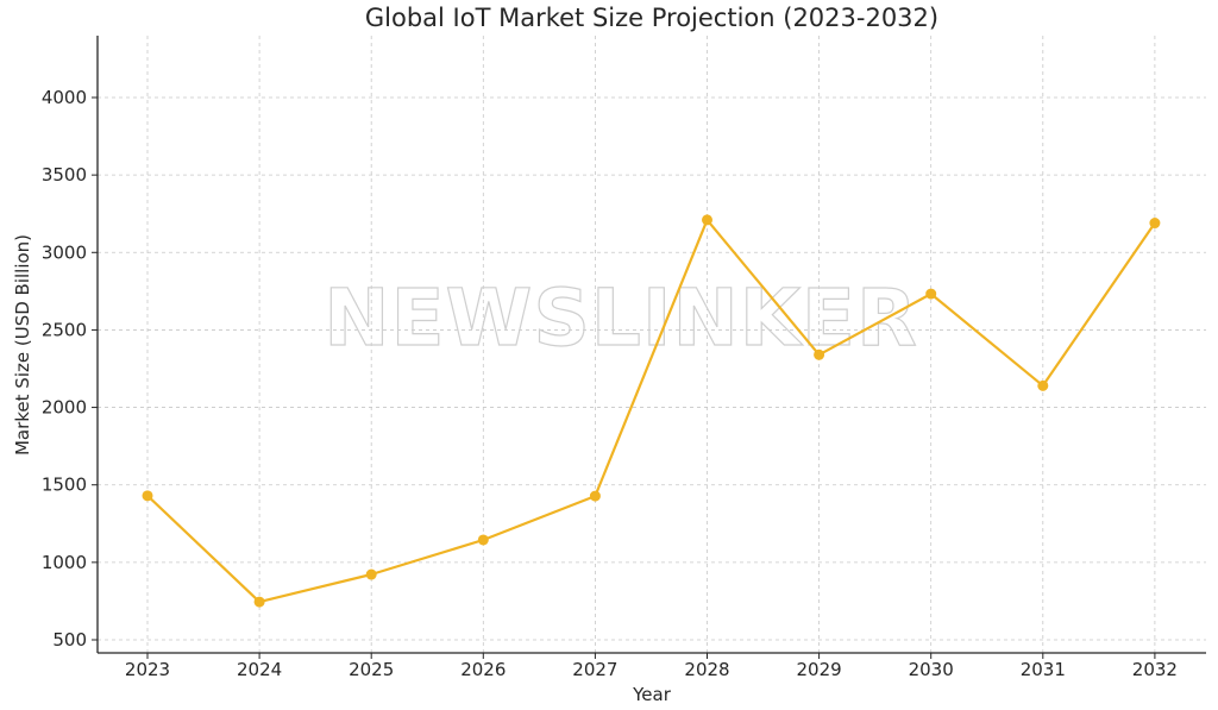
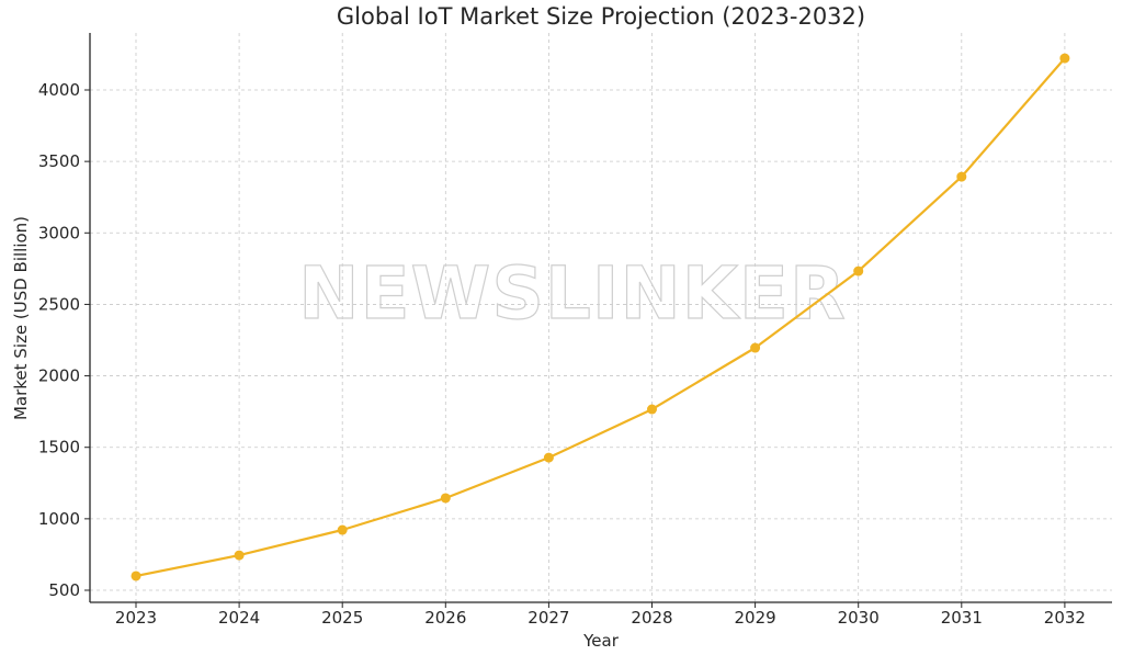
2023: 1430 -> 600
2028: 3210 -> 1770
2029: 2340 -> 2200
2031: 2140 -> 3390
2032: 3190 -> 4220
